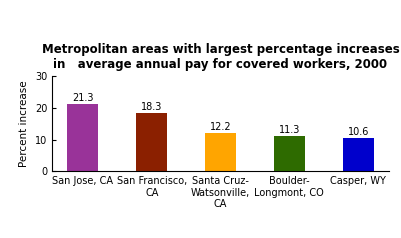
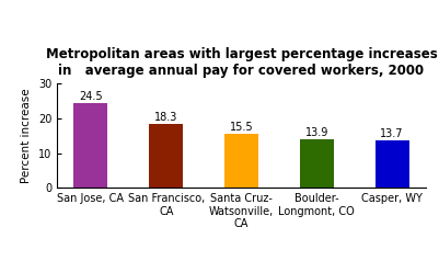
San Jose, CA: 21.3 -> 24.5
Santa Cruz- Watsonville, CA: 12.2 -> 15.5
Boulder- Longmont, CO: 11.3 -> 13.9
Casper, WY: 10.6 -> 13.7
